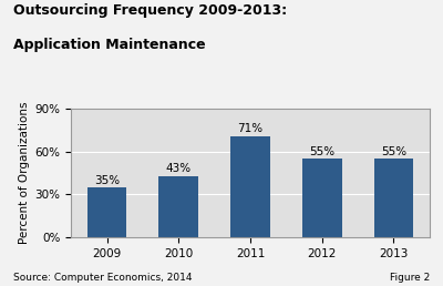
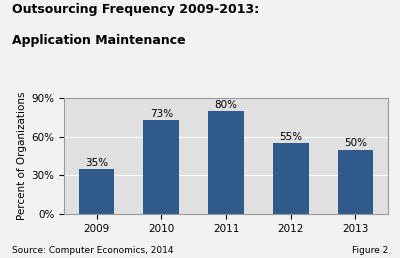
2010: 43% -> 73%
2011: 71% -> 80%
2013: 55% -> 50%
